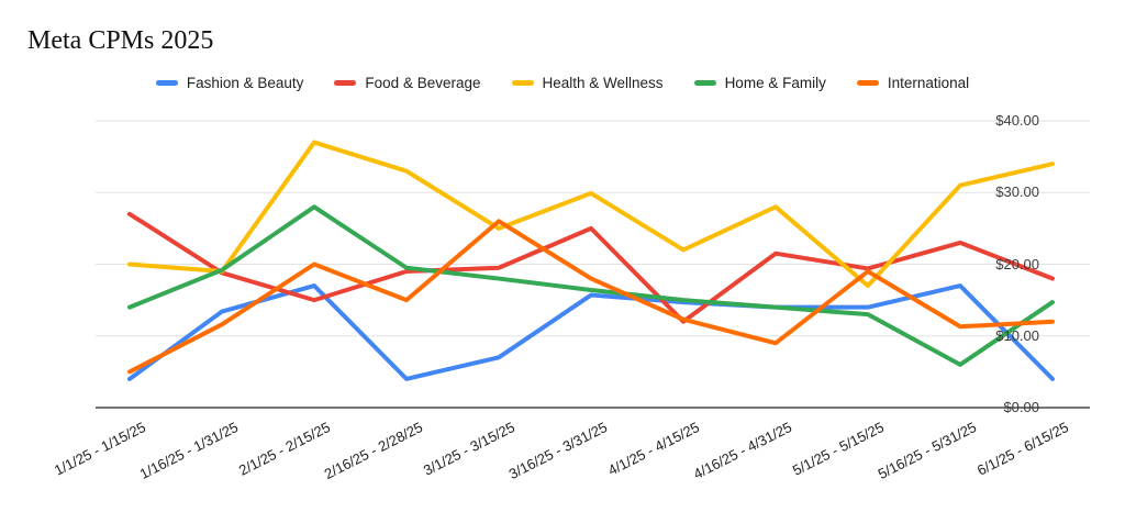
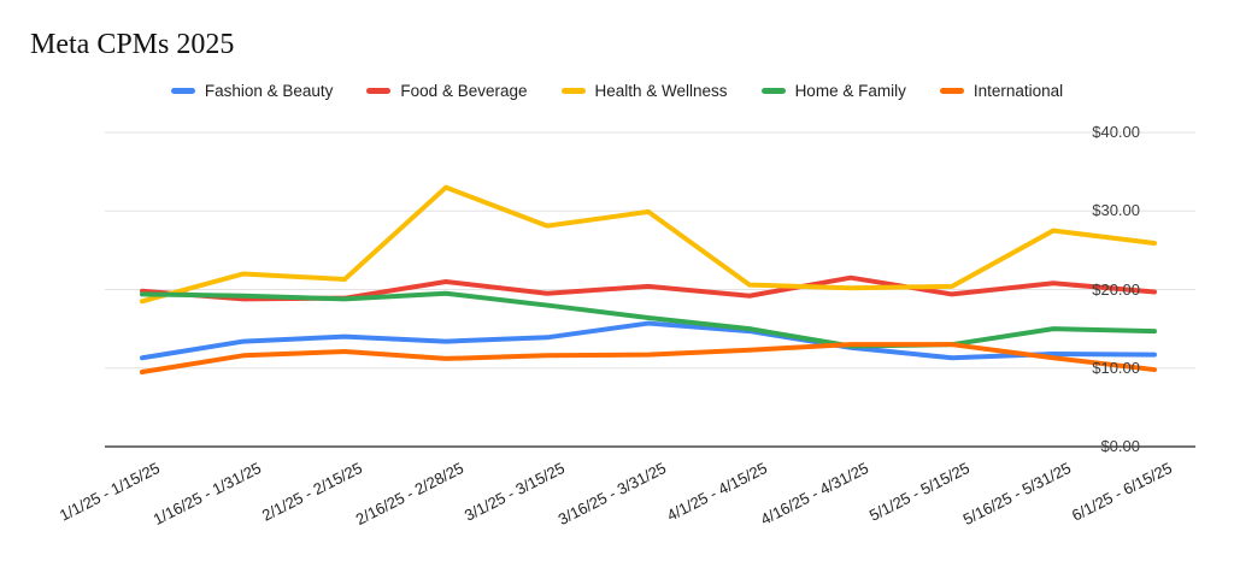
Fashion & Beauty/1/1/25 - 1/15/25: $4 -> $11
Food & Beverage/1/1/25 - 1/15/25: $27 -> $20
Health & Wellness/1/1/25 - 1/15/25: $20 -> $18
Home & Family/1/1/25 - 1/15/25: $14 -> $19
International/1/1/25 - 1/15/25: $5 -> $10
Health & Wellness/1/16/25 - 1/31/25: $19 -> $22
Fashion & Beauty/2/1/25 - 2/15/25: $17 -> $14
Food & Beverage/2/1/25 - 2/15/25: $15 -> $19
Health & Wellness/2/1/25 - 2/15/25: $37 -> $21
Home & Family/2/1/25 - 2/15/25: $28 -> $19
International/2/1/25 - 2/15/25: $20 -> $12
Fashion & Beauty/2/16/25 - 2/28/25: $4 -> $13
Food & Beverage/2/16/25 - 2/28/25: $19 -> $21
International/2/16/25 - 2/28/25: $15 -> $11
Fashion & Beauty/3/1/25 - 3/15/25: $7 -> $14
Health & Wellness/3/1/25 - 3/15/25: $25 -> $28
International/3/1/25 - 3/15/25: $26 -> $12
Food & Beverage/3/16/25 - 3/31/25: $25 -> $20
International/3/16/25 - 3/31/25: $18 -> $12
Food & Beverage/4/1/25 - 4/15/25: $12 -> $19
Health & Wellness/4/1/25 - 4/15/25: $22 -> $21
Fashion & Beauty/4/16/25 - 4/31/25: $14 -> $13
Health & Wellness/4/16/25 - 4/31/25: $28 -> $20
Home & Family/4/16/25 - 4/31/25: $14 -> $13
International/4/16/25 - 4/31/25: $9 -> $13
Fashion & Beauty/5/1/25 - 5/15/25: $14 -> $11
Health & Wellness/5/1/25 - 5/15/25: $17 -> $20
International/5/1/25 - 5/15/25: $19 -> $13
Fashion & Beauty/5/16/25 - 5/31/25: $17 -> $12
Food & Beverage/5/16/25 - 5/31/25: $23 -> $21
Health & Wellness/5/16/25 - 5/31/25: $31 -> $28
Home & Family/5/16/25 - 5/31/25: $6 -> $15
Fashion & Beauty/6/1/25 - 6/15/25: $4 -> $12
Food & Beverage/6/1/25 - 6/15/25: $18 -> $20
Health & Wellness/6/1/25 - 6/15/25: $34 -> $26
International/6/1/25 - 6/15/25: $12 -> $10
